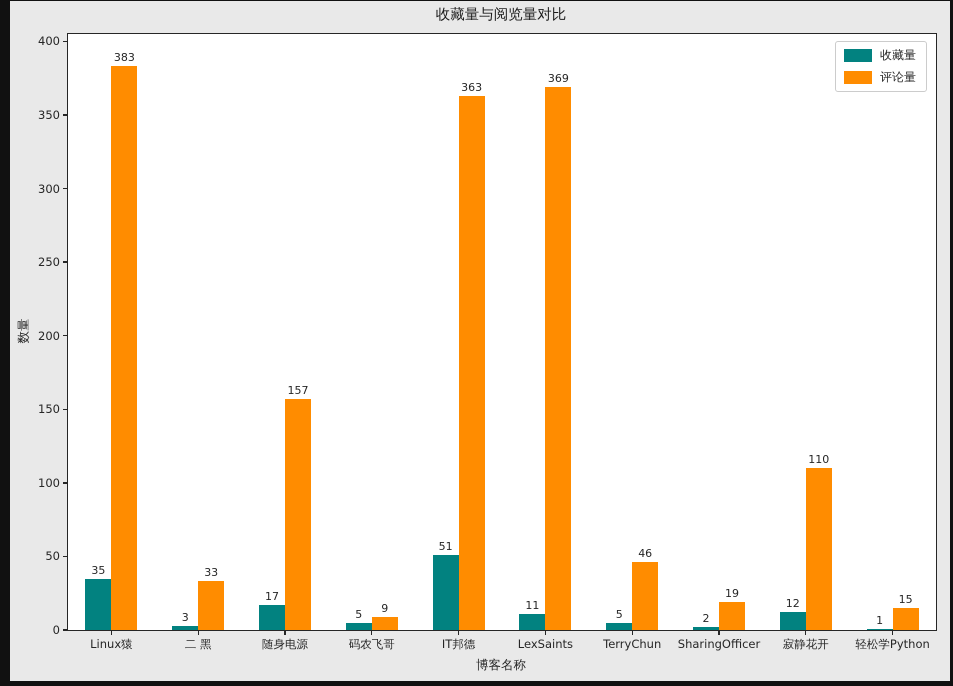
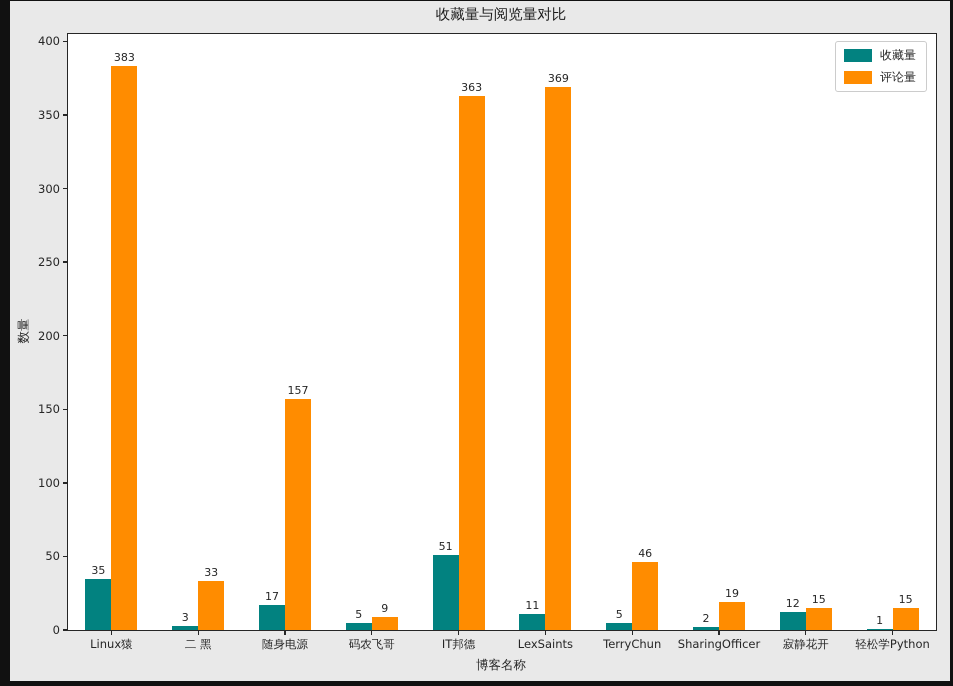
评论量/寂静花开: 110 -> 15
